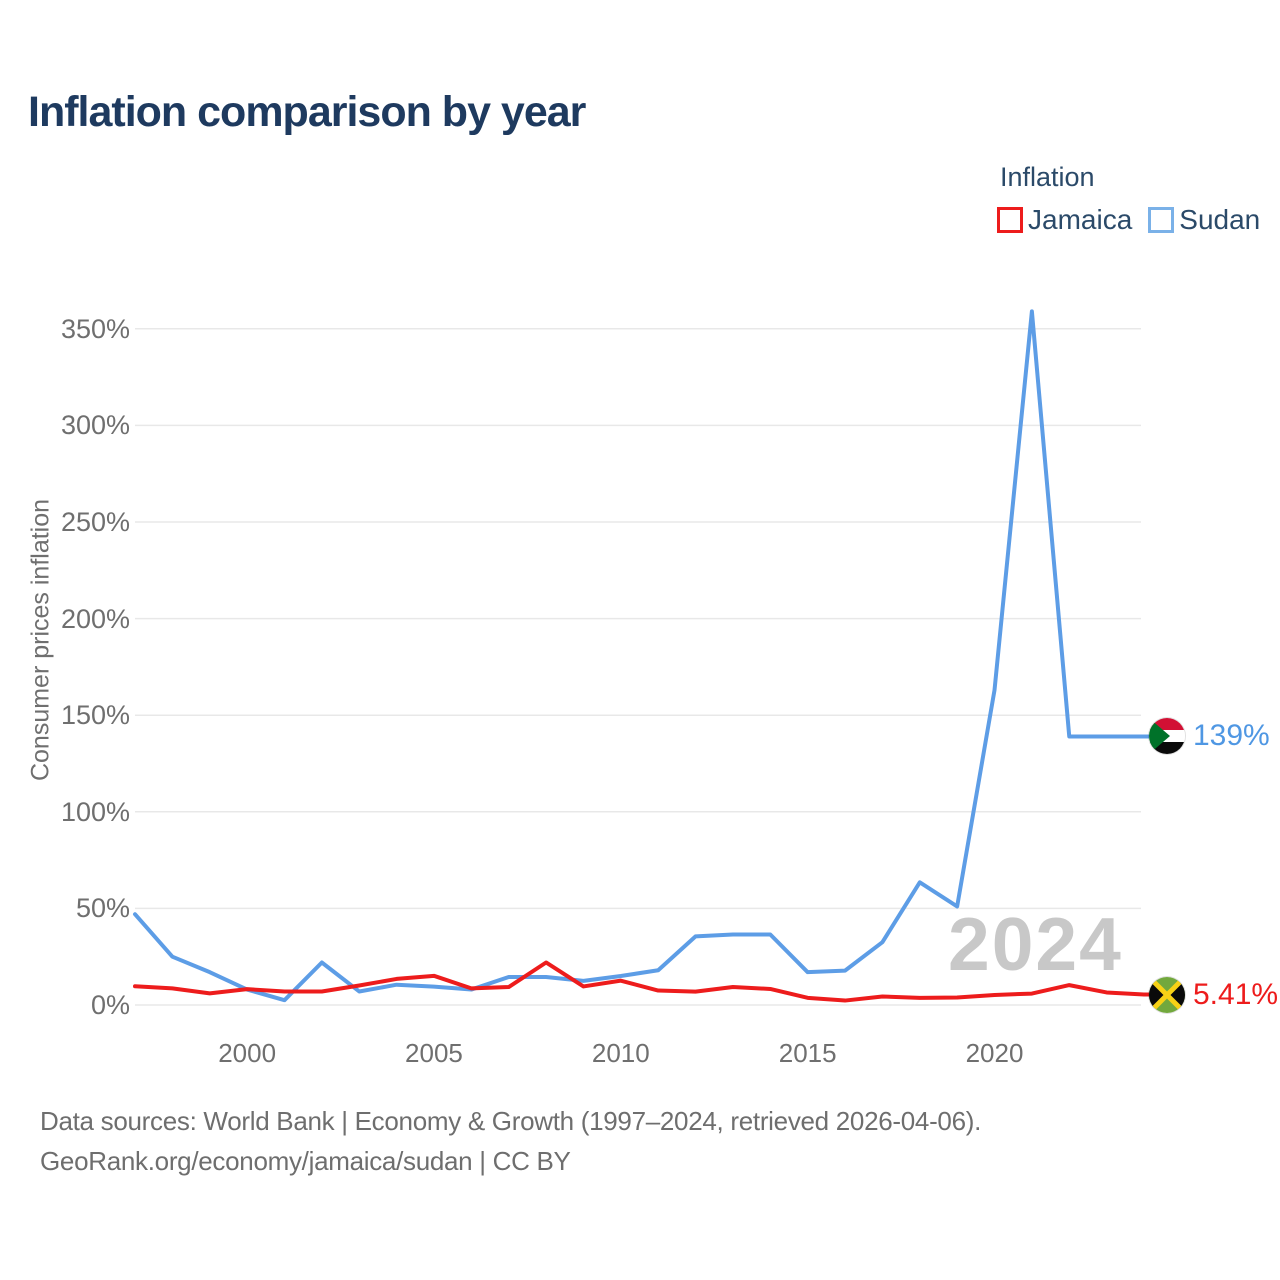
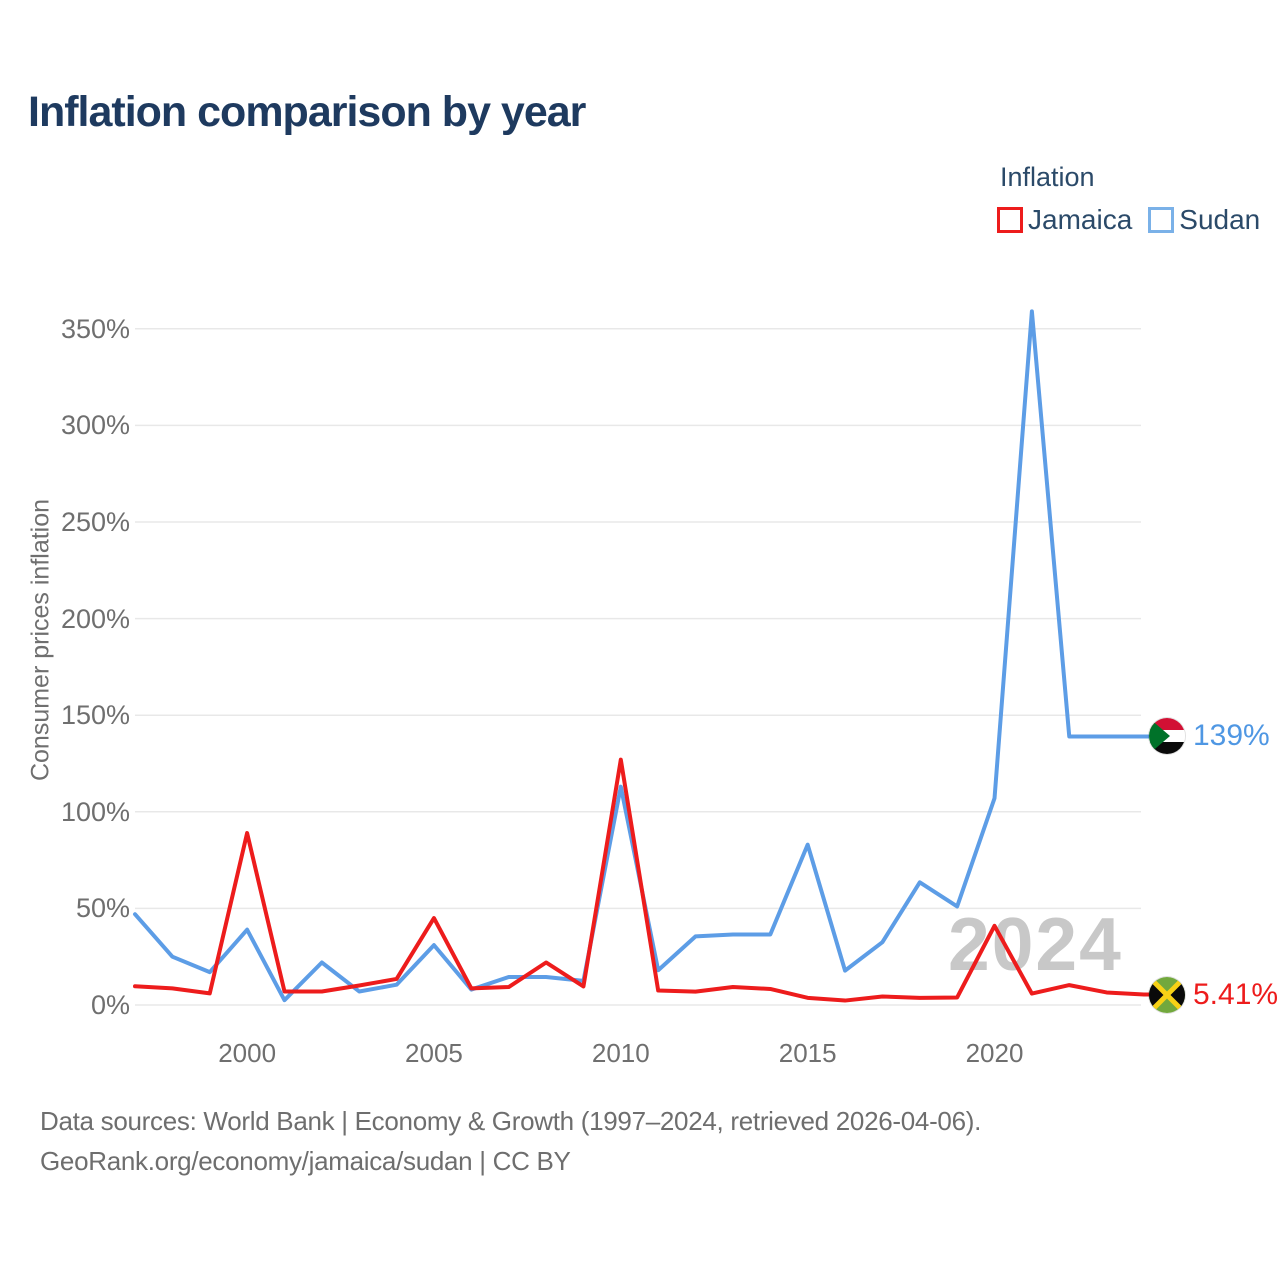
Jamaica/2000: 8% -> 89%
Sudan/2000: 8% -> 39%
Jamaica/2005: 15% -> 45%
Sudan/2005: 10% -> 31%
Jamaica/2010: 13% -> 127%
Sudan/2010: 15% -> 113%
Sudan/2015: 17% -> 83%
Jamaica/2020: 5% -> 41%
Sudan/2020: 163% -> 107%
